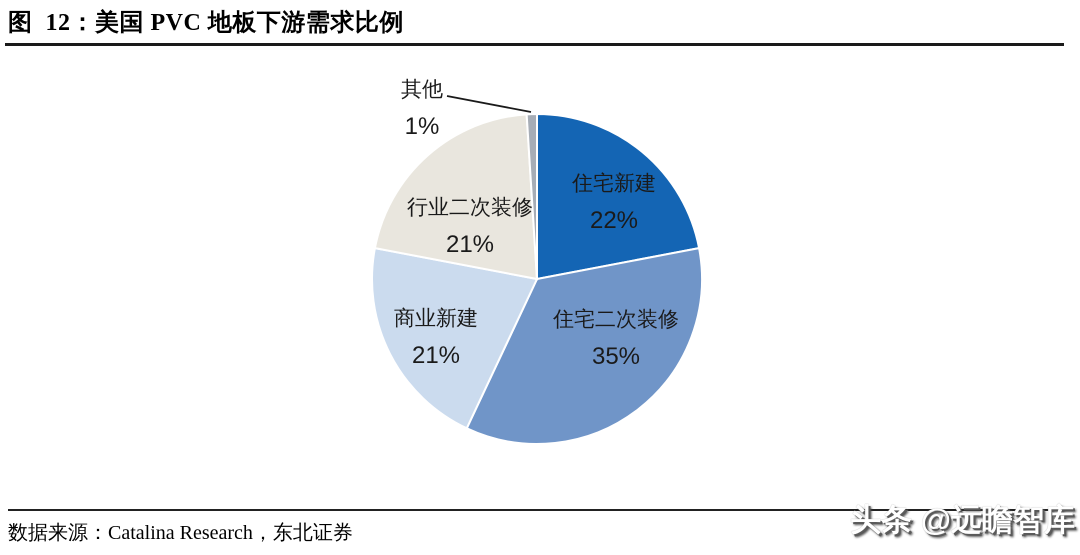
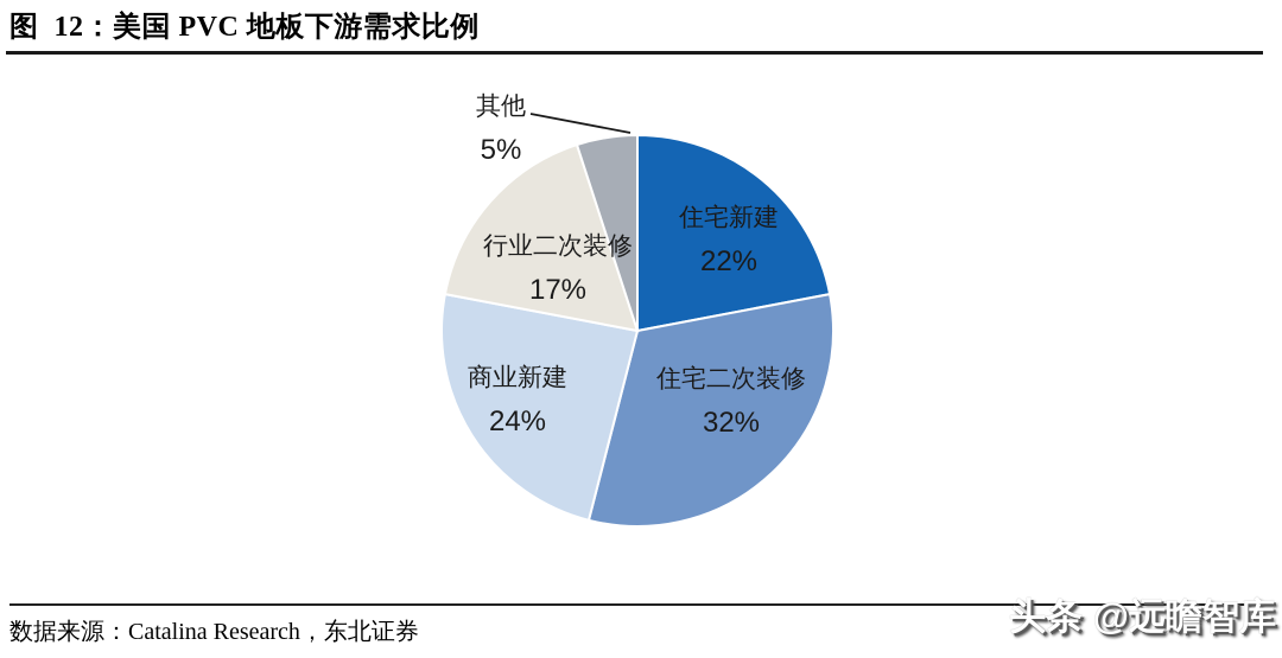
住宅二次装修: 35% -> 32%
商业新建: 21% -> 24%
行业二次装修: 21% -> 17%
其他: 1% -> 5%
